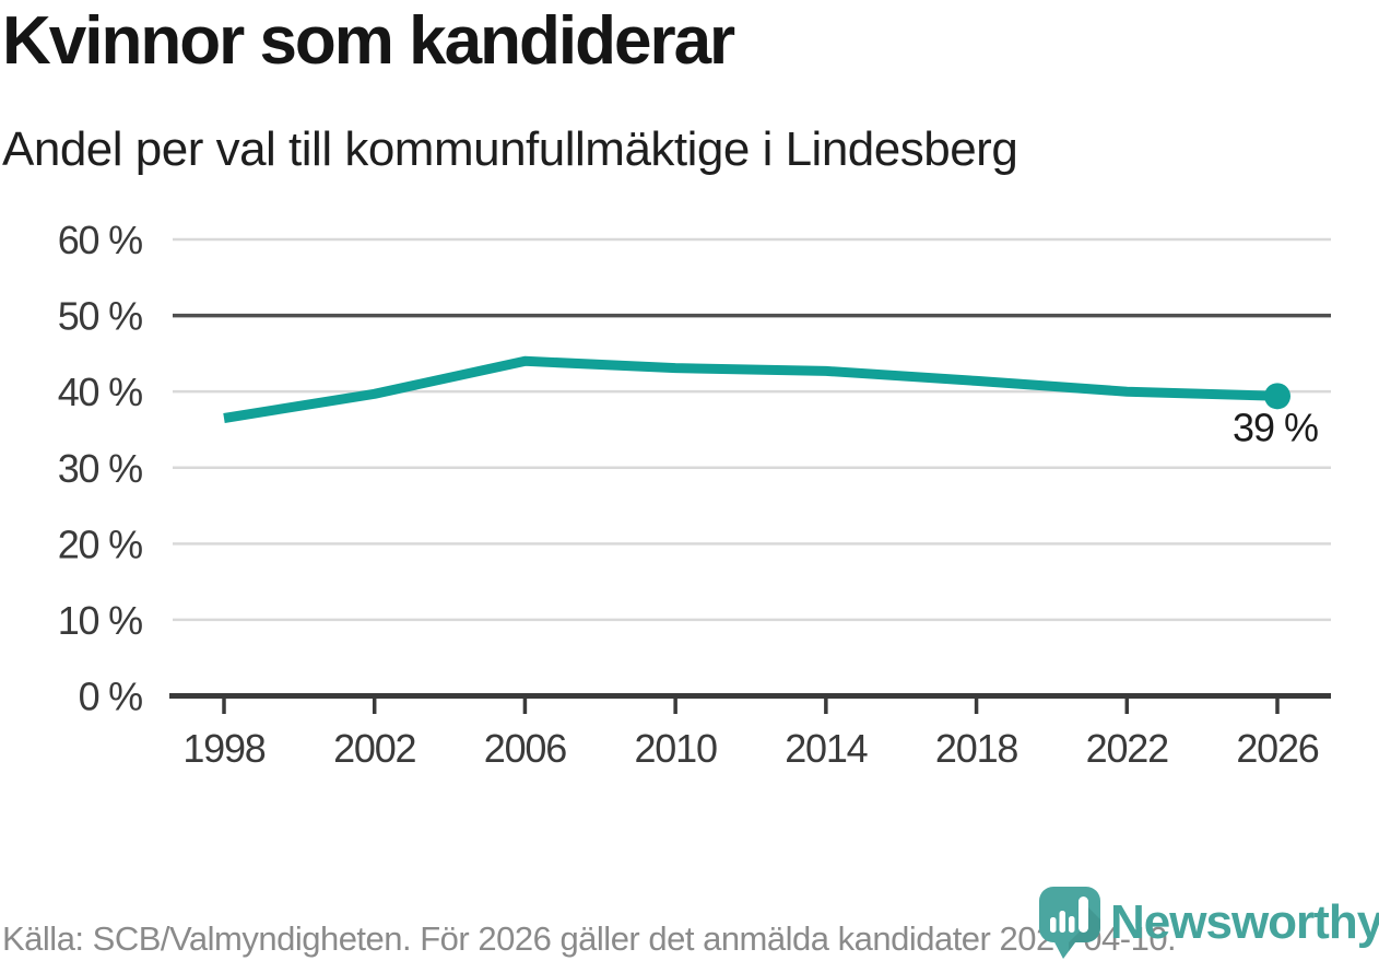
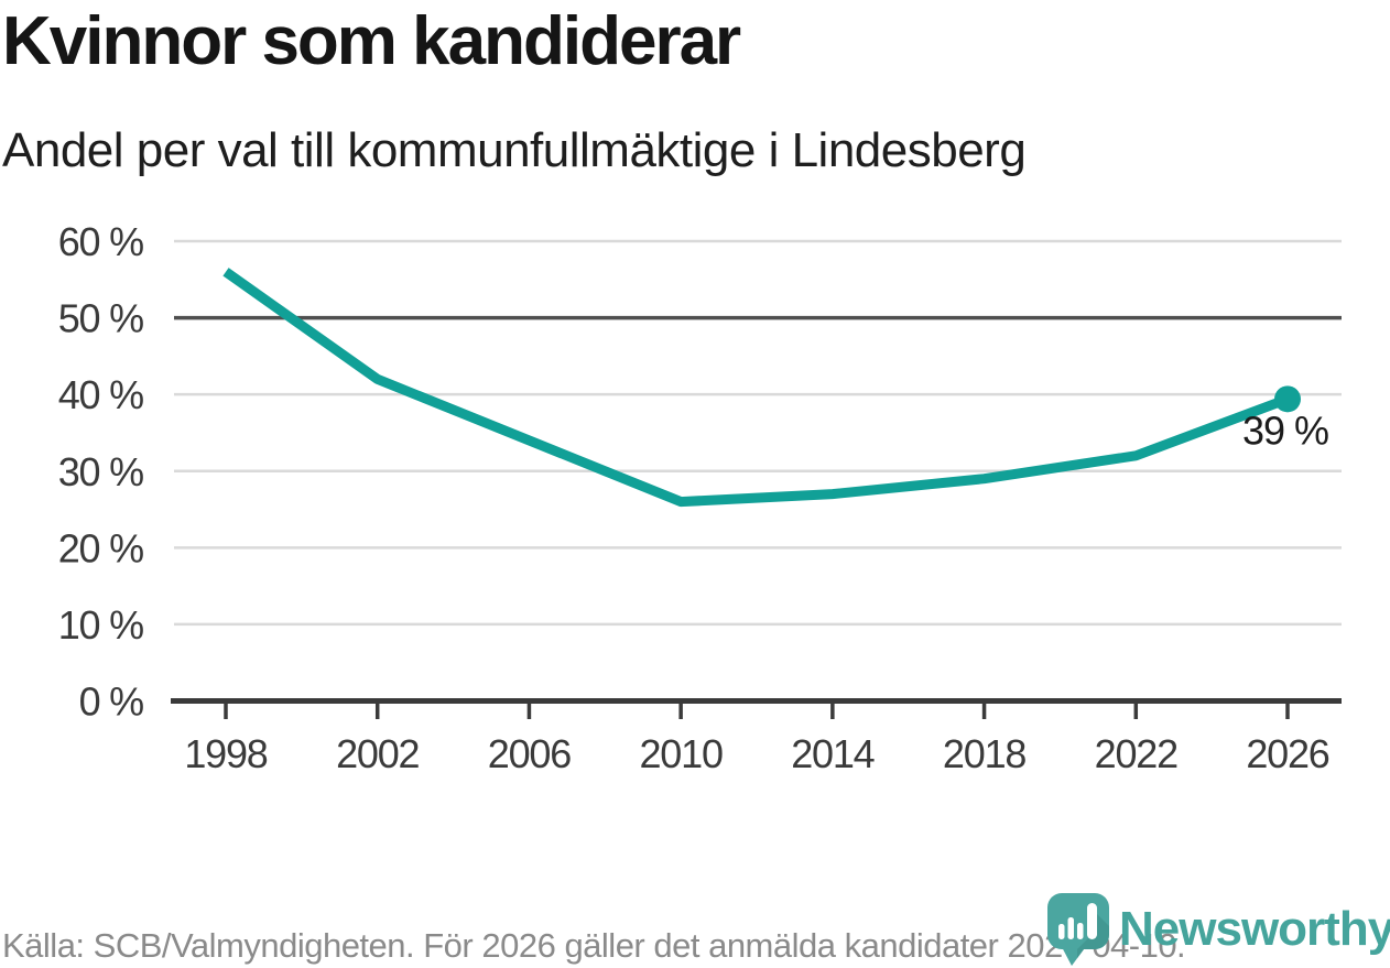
1998: 36% -> 56%
2002: 40% -> 42%
2006: 44% -> 34%
2010: 43% -> 26%
2014: 43% -> 27%
2018: 41% -> 29%
2022: 40% -> 32%
